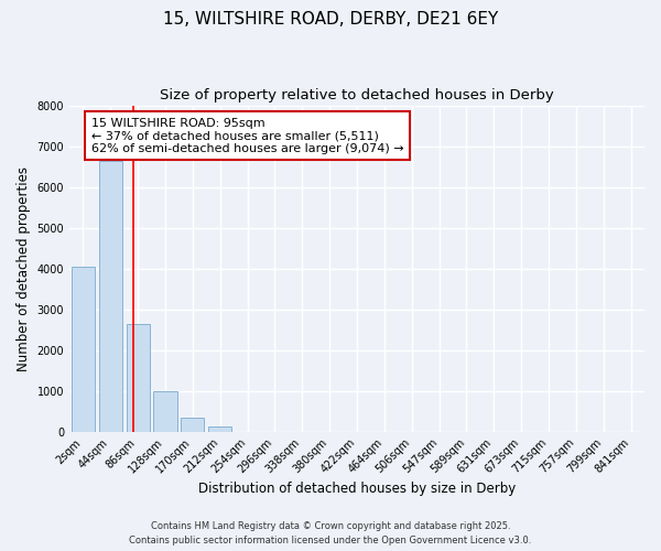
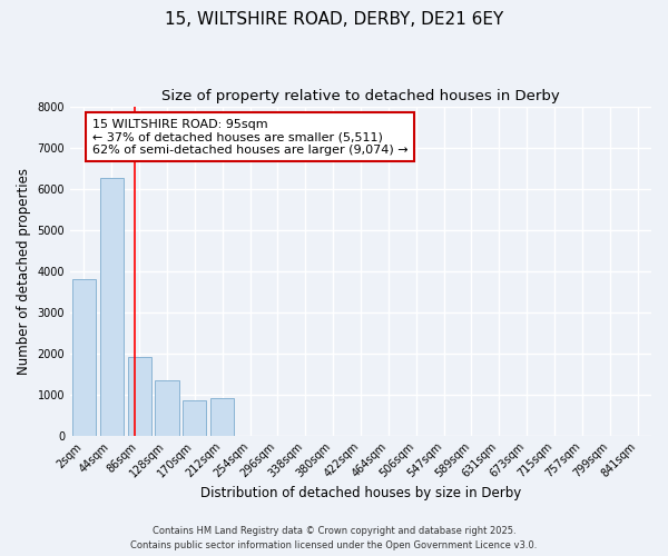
2sqm: 4050 -> 3800
44sqm: 6650 -> 6250
86sqm: 2650 -> 1900
128sqm: 980 -> 1350
170sqm: 350 -> 850
212sqm: 120 -> 900
